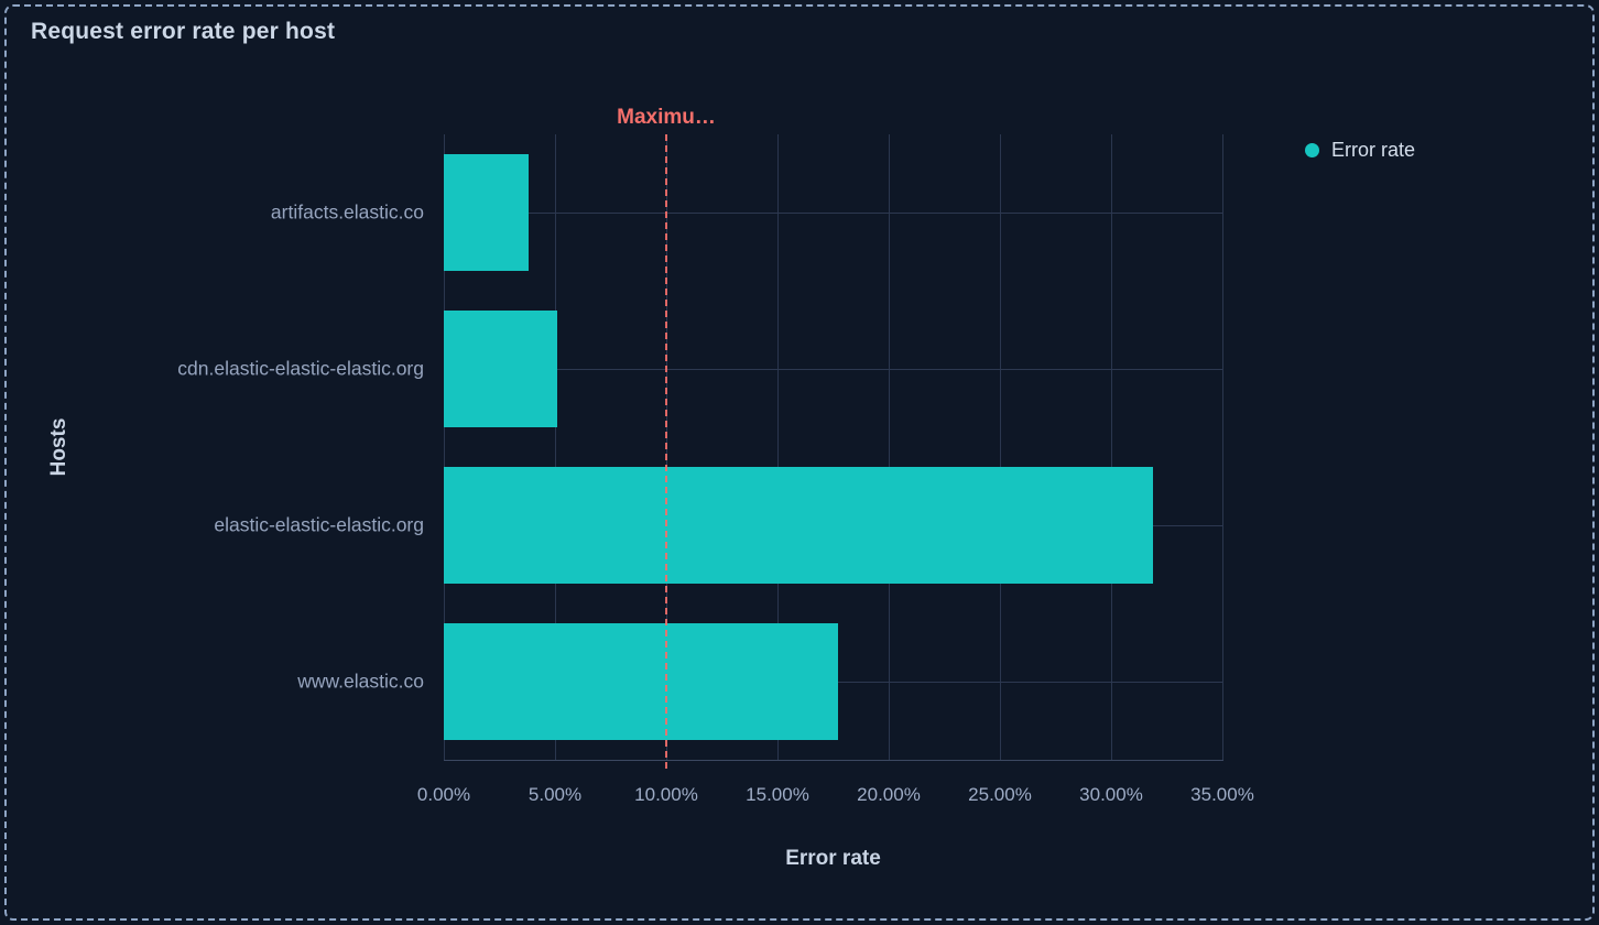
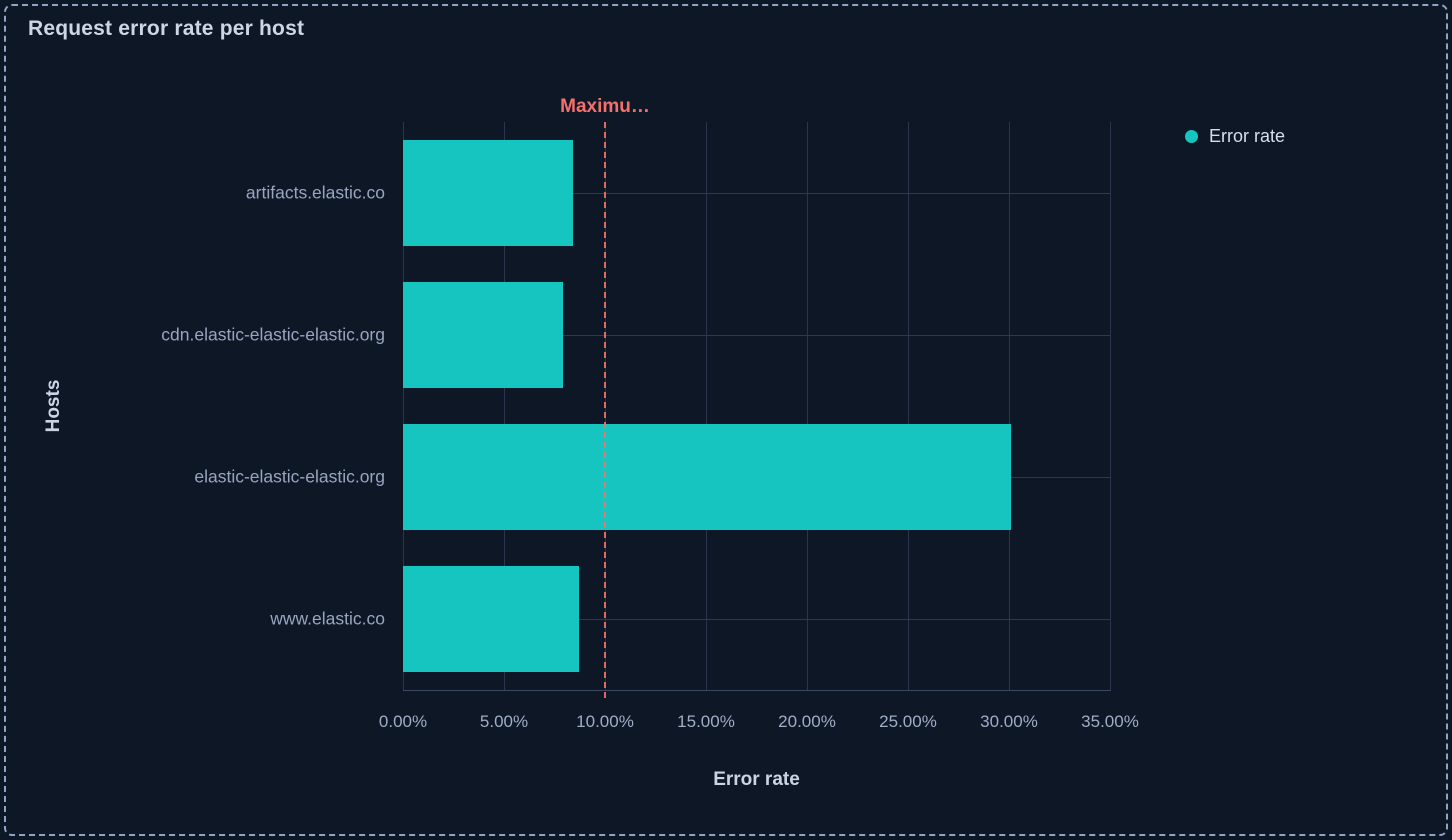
artifacts.elastic.co: 3.8% -> 8.4%
cdn.elastic-elastic-elastic.org: 5.1% -> 7.9%
elastic-elastic-elastic.org: 31.9% -> 30.1%
www.elastic.co: 17.7% -> 8.7%
